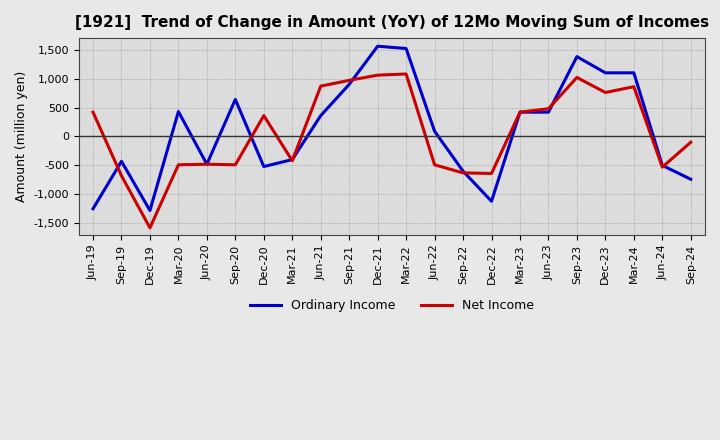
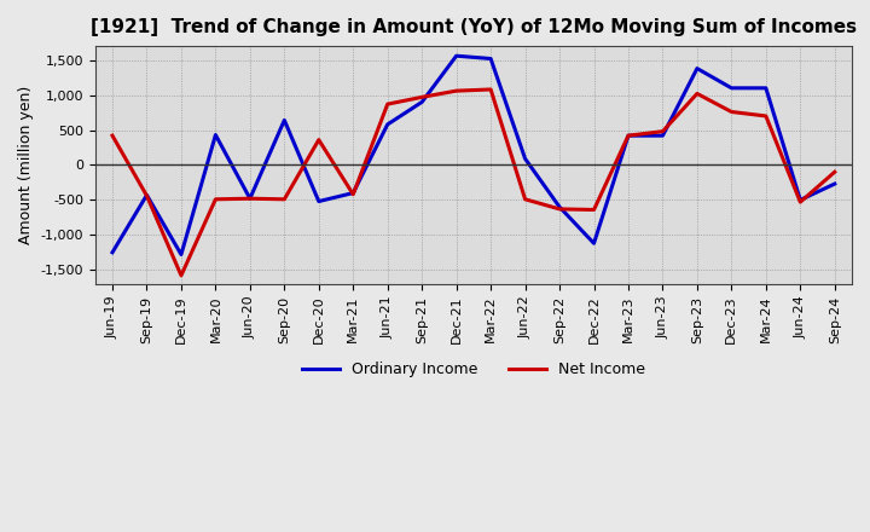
Net Income/Sep-19: -680 -> -440
Ordinary Income/Jun-21: 360 -> 580
Net Income/Mar-24: 860 -> 700
Ordinary Income/Sep-24: -740 -> -270
